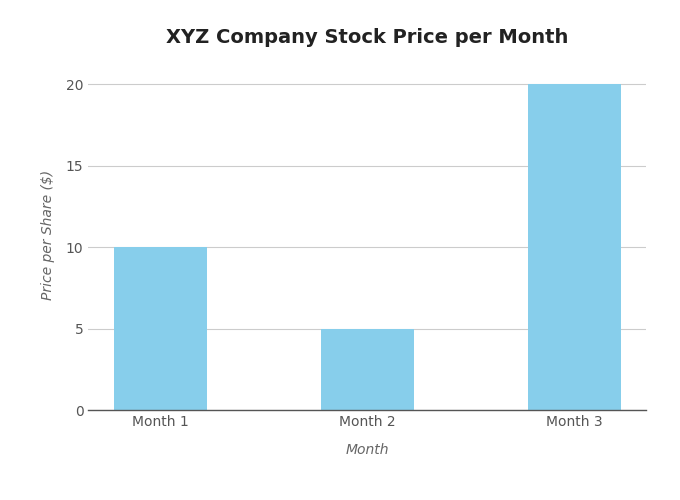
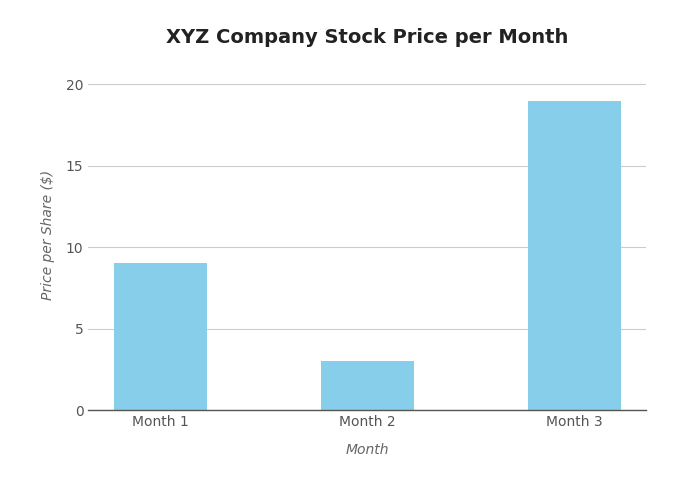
Month 1: 10 -> 9
Month 2: 5 -> 3
Month 3: 20 -> 19
